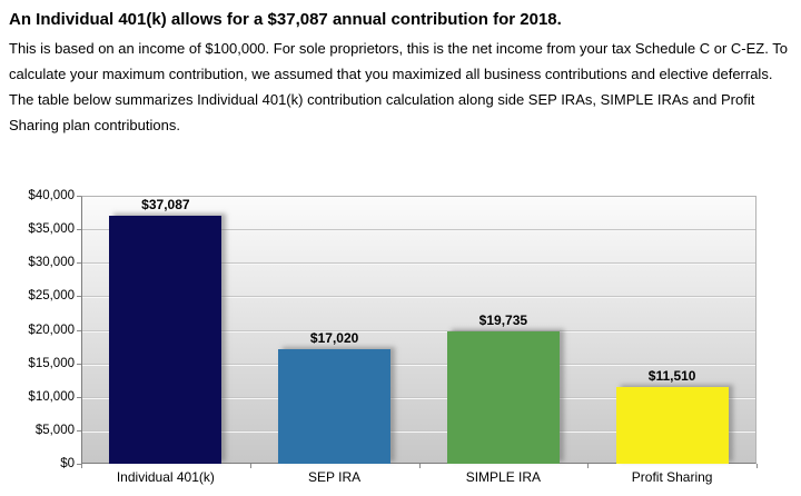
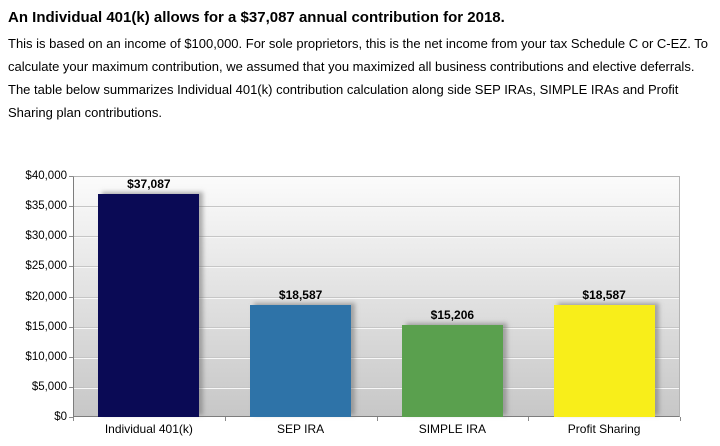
SEP IRA: $17,020 -> $18,587
SIMPLE IRA: $19,735 -> $15,206
Profit Sharing: $11,510 -> $18,587
